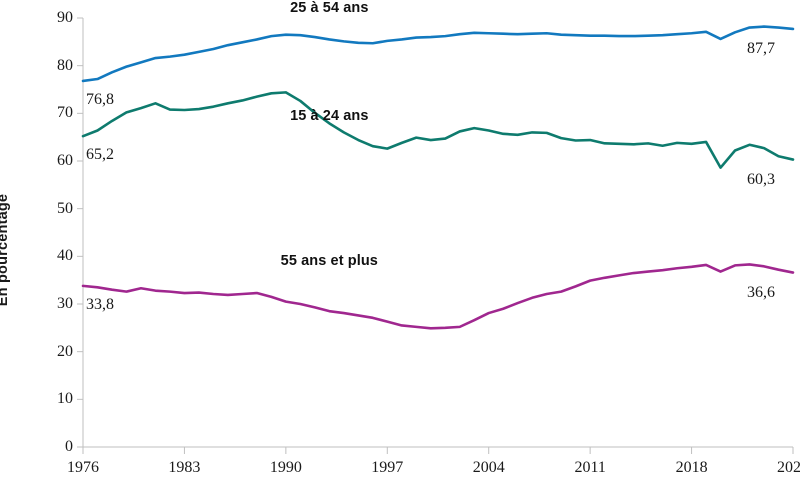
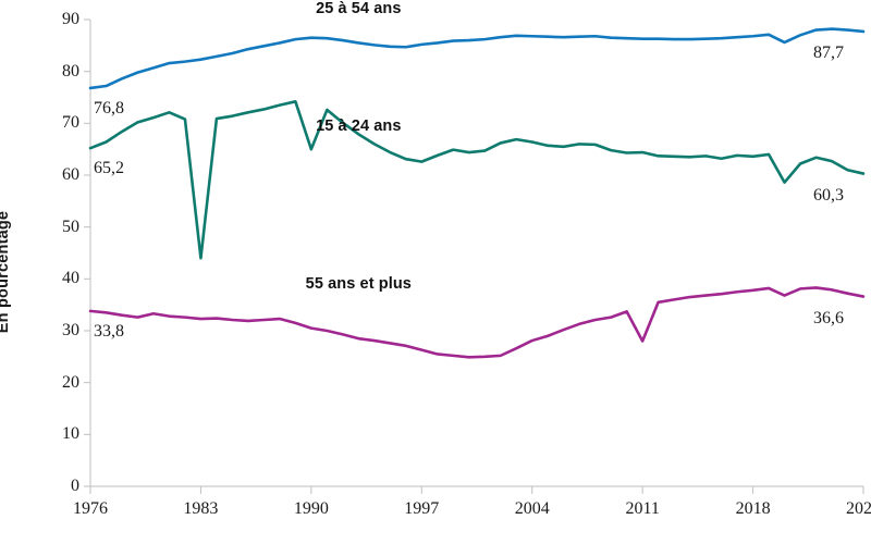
15 à 24 ans/1983: 71 -> 44
15 à 24 ans/1990: 74 -> 65
55 ans et plus/2011: 35 -> 28
